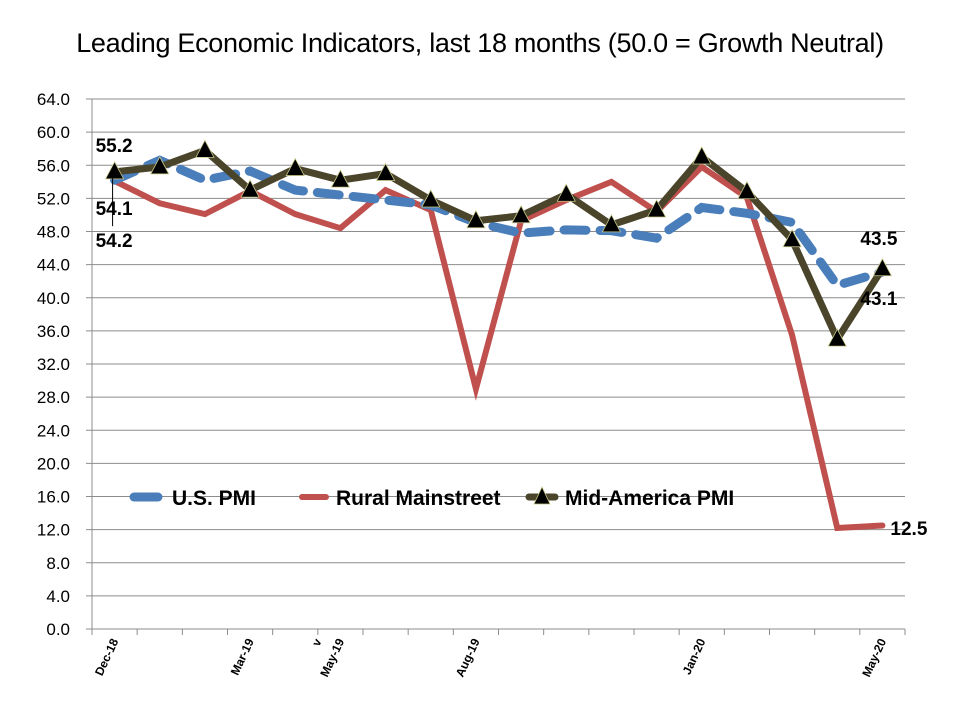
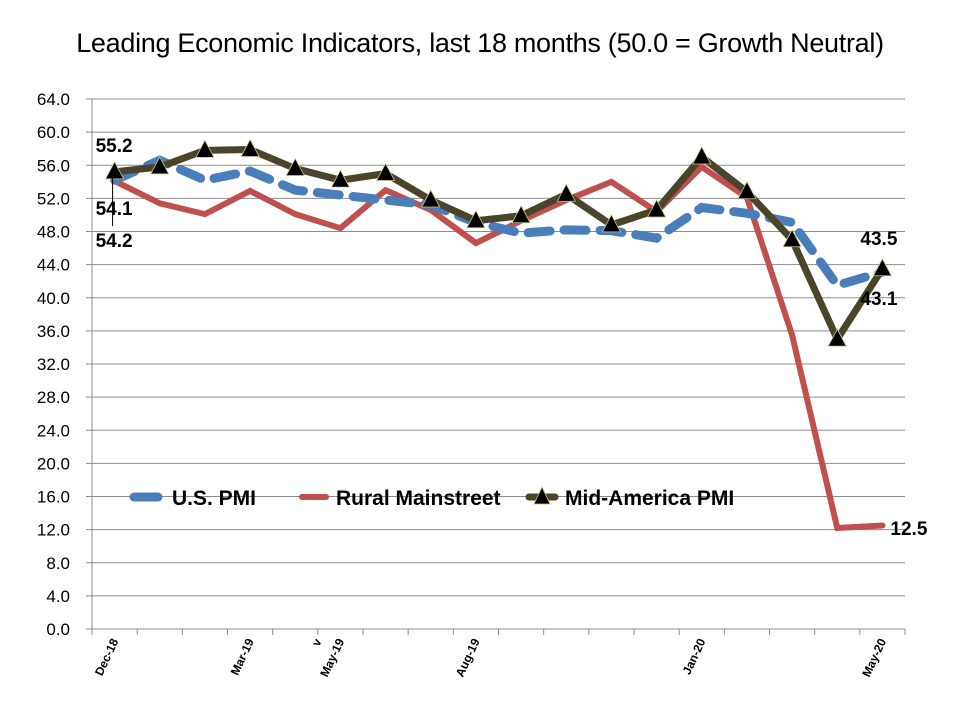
Mid-America PMI/Mar-19: 53 -> 58
Rural Mainstreet/Aug-19: 29 -> 47
